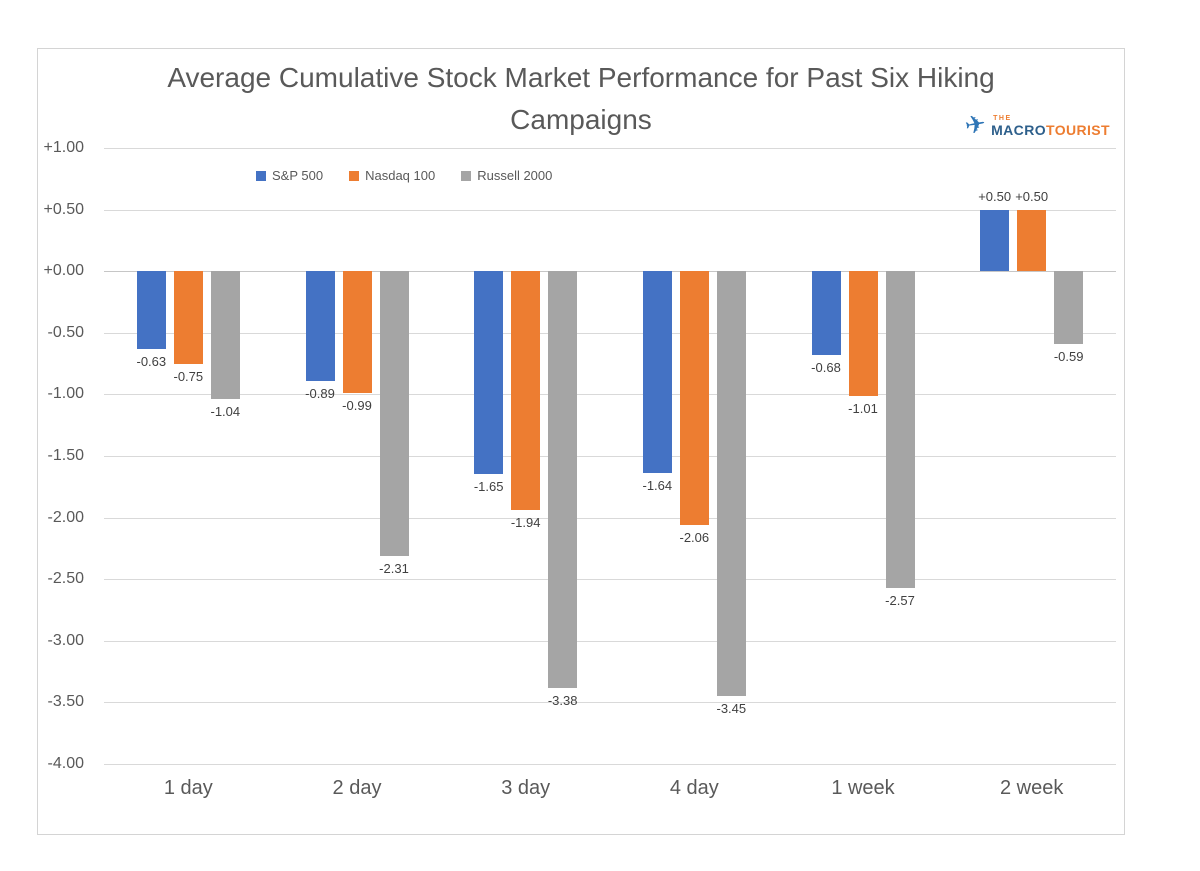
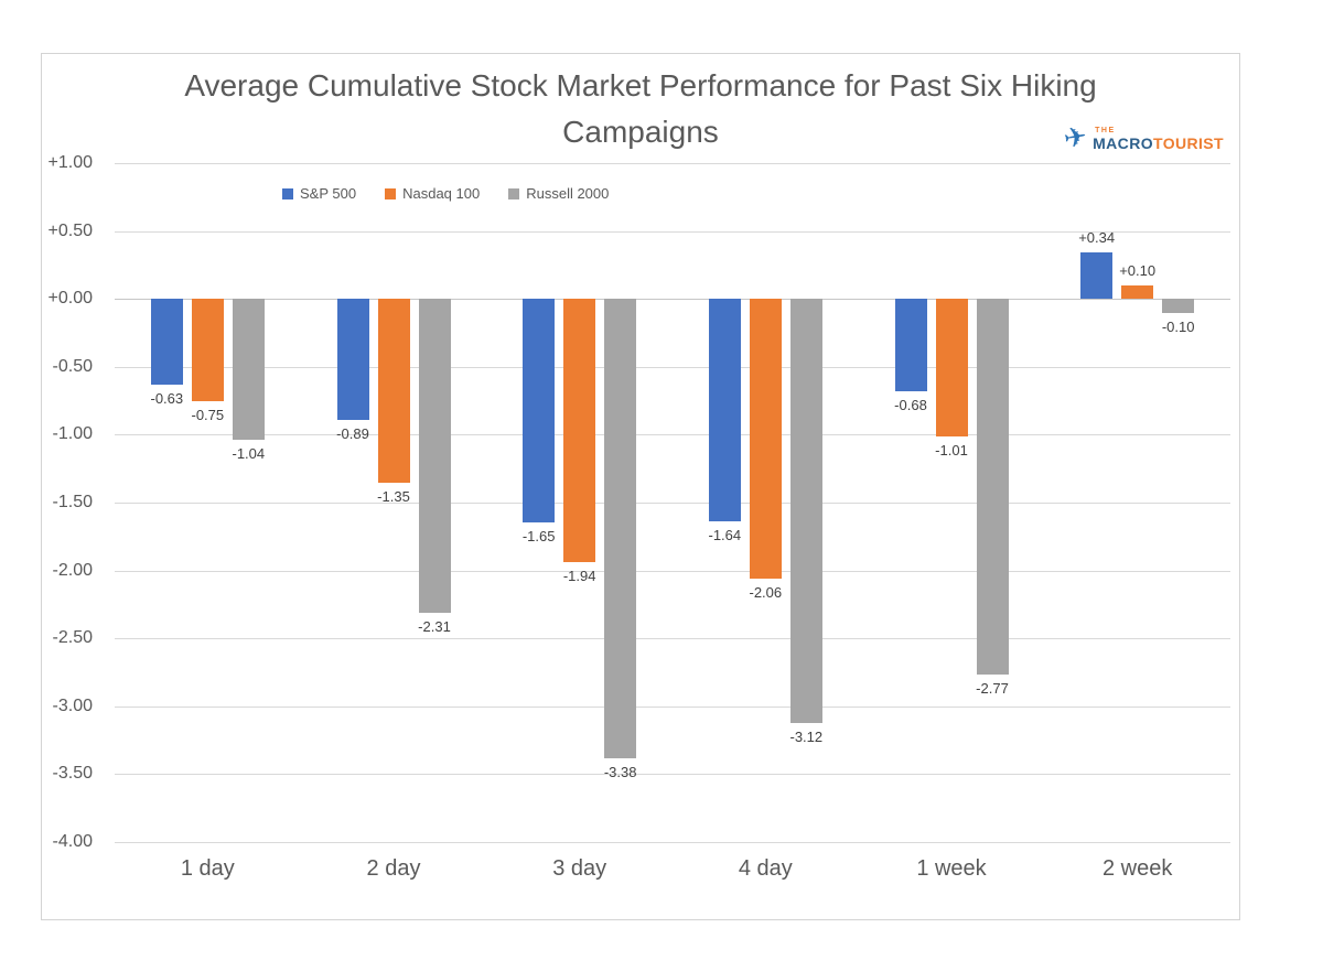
Nasdaq 100/2 day: -0.99 -> -1.35
Russell 2000/4 day: -3.45 -> -3.12
Russell 2000/1 week: -2.57 -> -2.77
S&P 500/2 week: +0.50 -> +0.34
Nasdaq 100/2 week: +0.50 -> +0.10
Russell 2000/2 week: -0.59 -> -0.10
